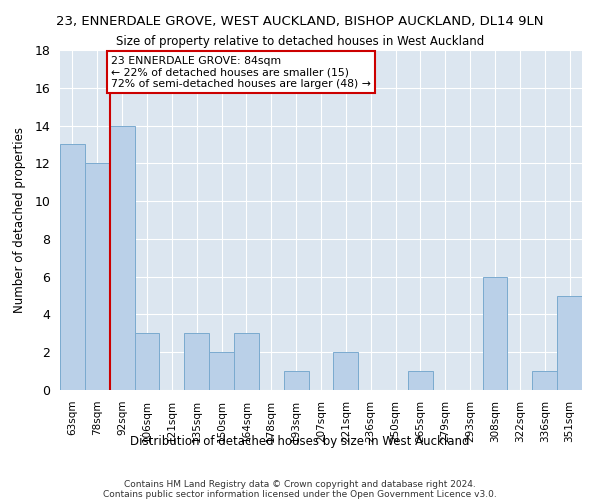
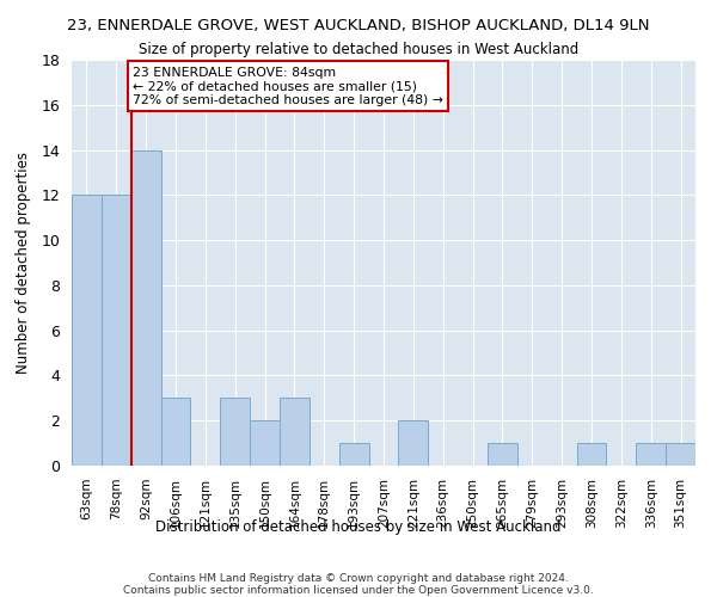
63sqm: 13 -> 12
308sqm: 6 -> 1
351sqm: 5 -> 1
